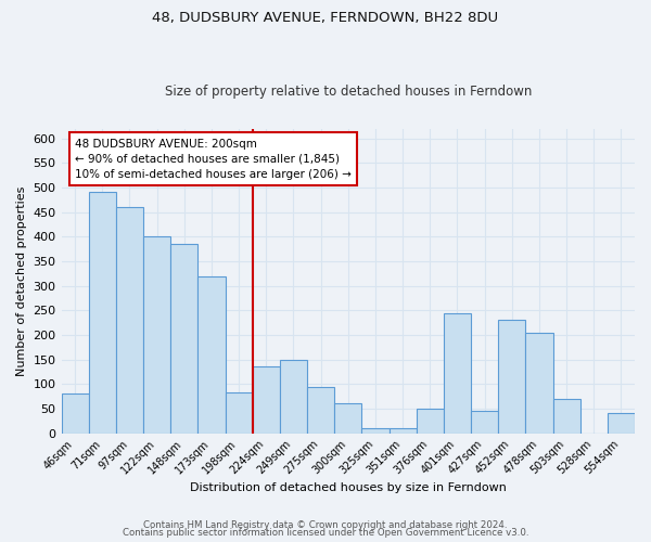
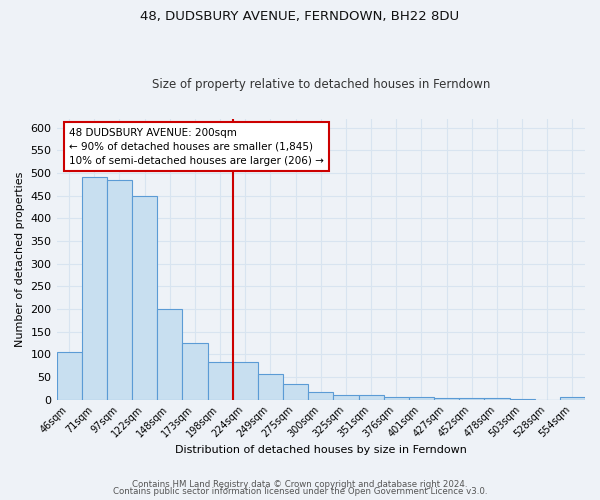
46sqm: 80 -> 105
97sqm: 460 -> 485
122sqm: 400 -> 450
148sqm: 385 -> 200
173sqm: 320 -> 125
224sqm: 135 -> 83
249sqm: 150 -> 57
275sqm: 95 -> 35
300sqm: 60 -> 17
376sqm: 50 -> 5
401sqm: 245 -> 5
427sqm: 45 -> 3
452sqm: 230 -> 3
478sqm: 205 -> 3
503sqm: 70 -> 1
554sqm: 40 -> 5
